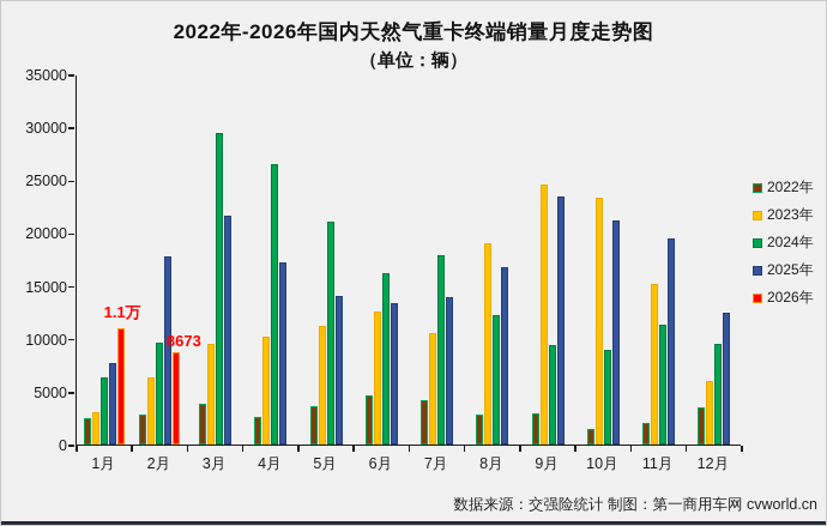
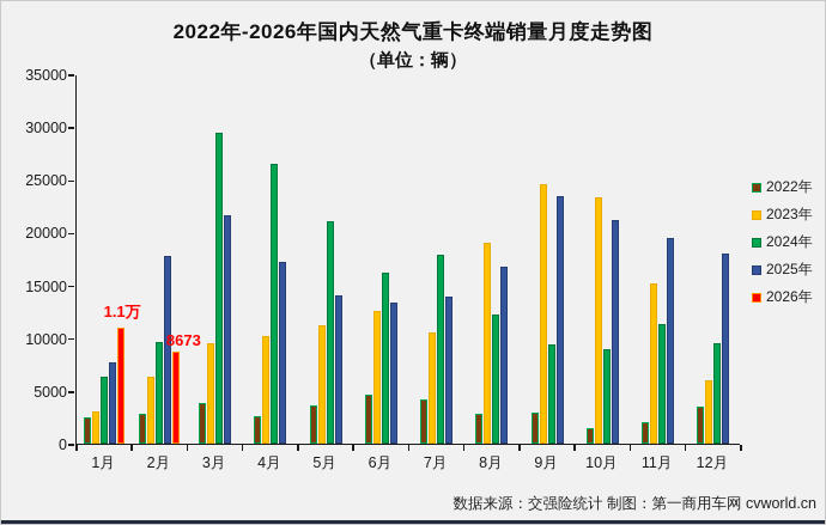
2025年/12月: 12000 -> 18000
